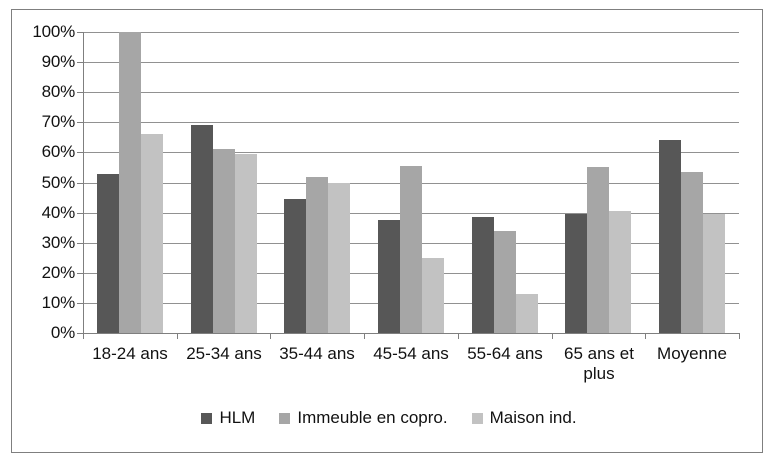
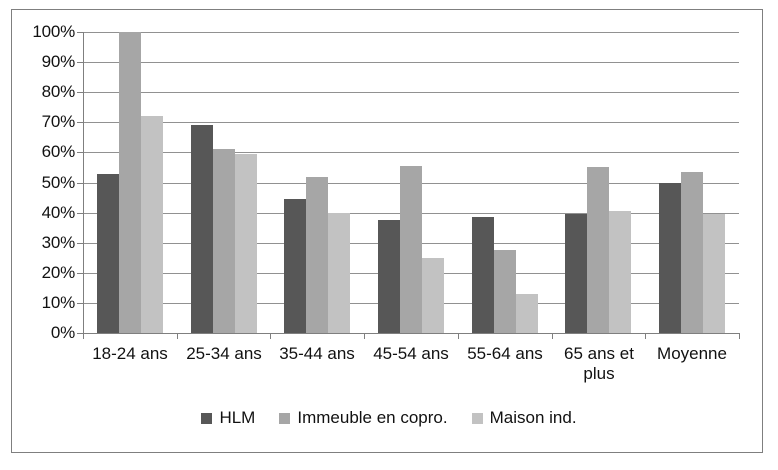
Maison ind./18-24 ans: 66% -> 72%
Maison ind./35-44 ans: 50% -> 40%
Immeuble en copro./55-64 ans: 34% -> 28%
HLM/Moyenne: 64% -> 50%
